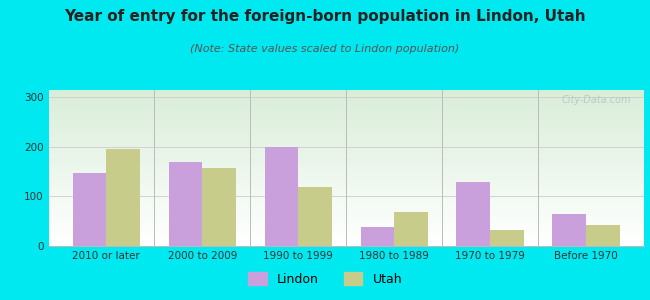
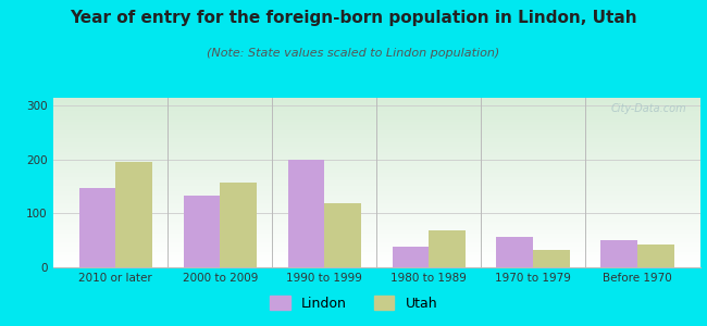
Lindon/2000 to 2009: 170 -> 133
Lindon/1970 to 1979: 130 -> 57
Lindon/Before 1970: 65 -> 50
